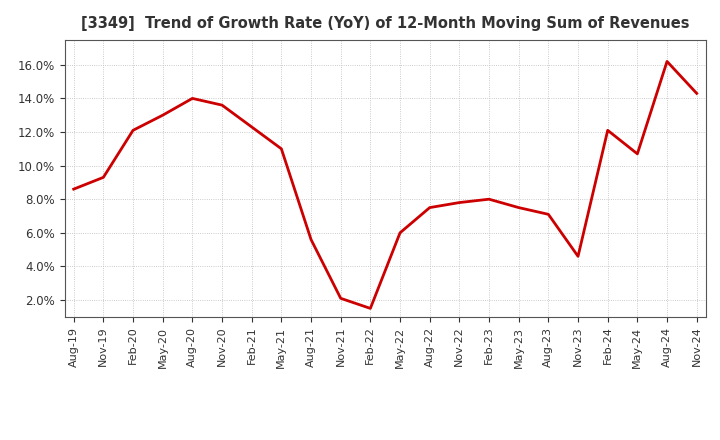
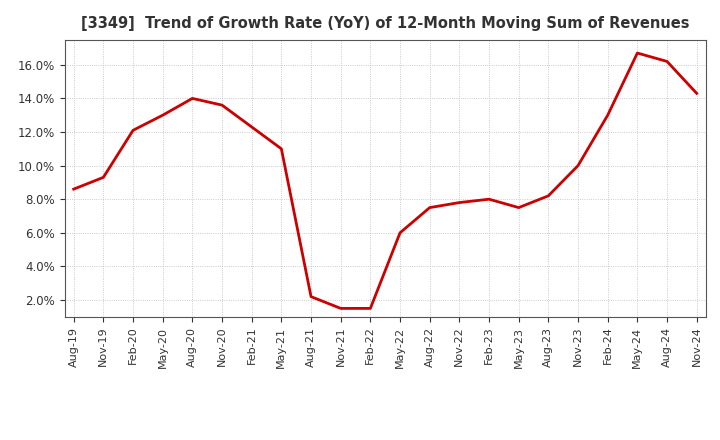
Aug-21: 5.6% -> 2.2%
Nov-21: 2.1% -> 1.5%
Aug-23: 7.1% -> 8.2%
Nov-23: 4.6% -> 10.0%
Feb-24: 12.1% -> 13.0%
May-24: 10.7% -> 16.7%
